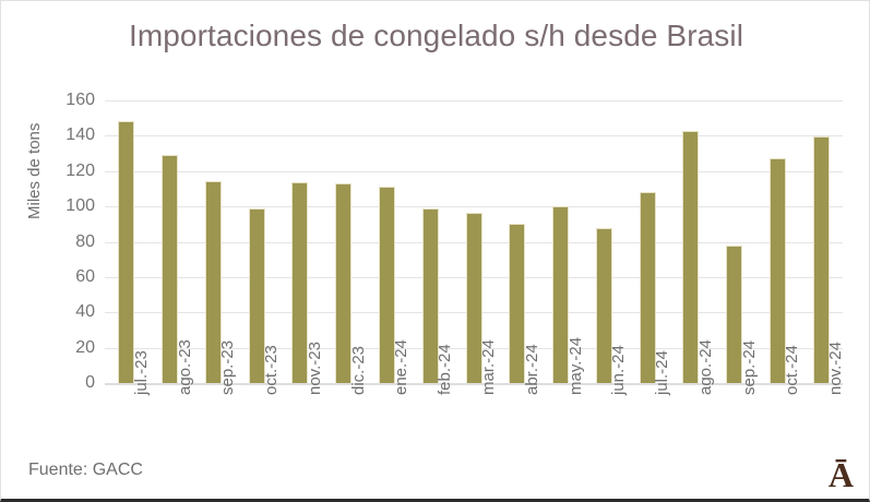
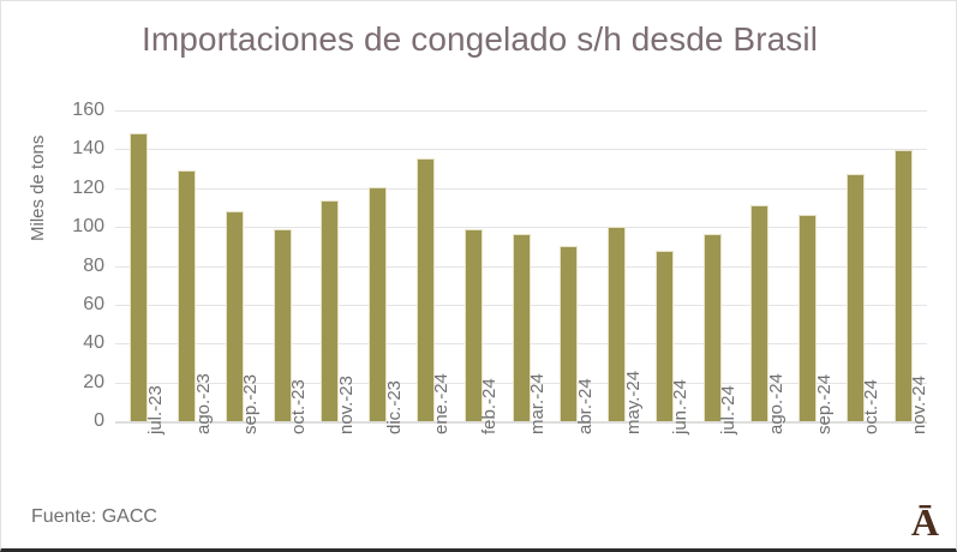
sep.-23: 114 -> 108
dic.-23: 113 -> 120
ene.-24: 111 -> 135
jul.-24: 108 -> 96
ago.-24: 143 -> 111
sep.-24: 78 -> 106
